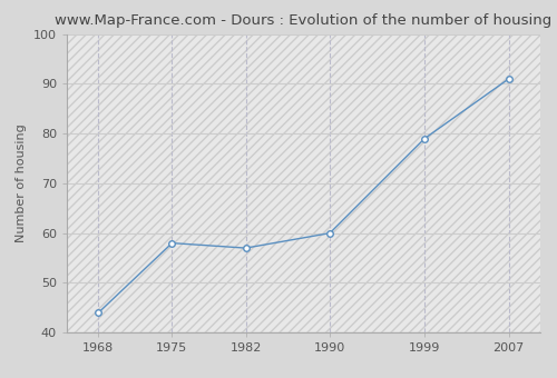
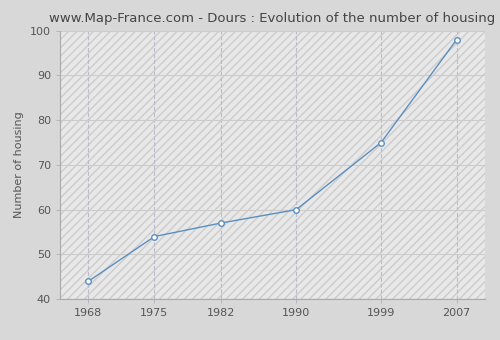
1975: 58 -> 54
1999: 79 -> 75
2007: 91 -> 98
